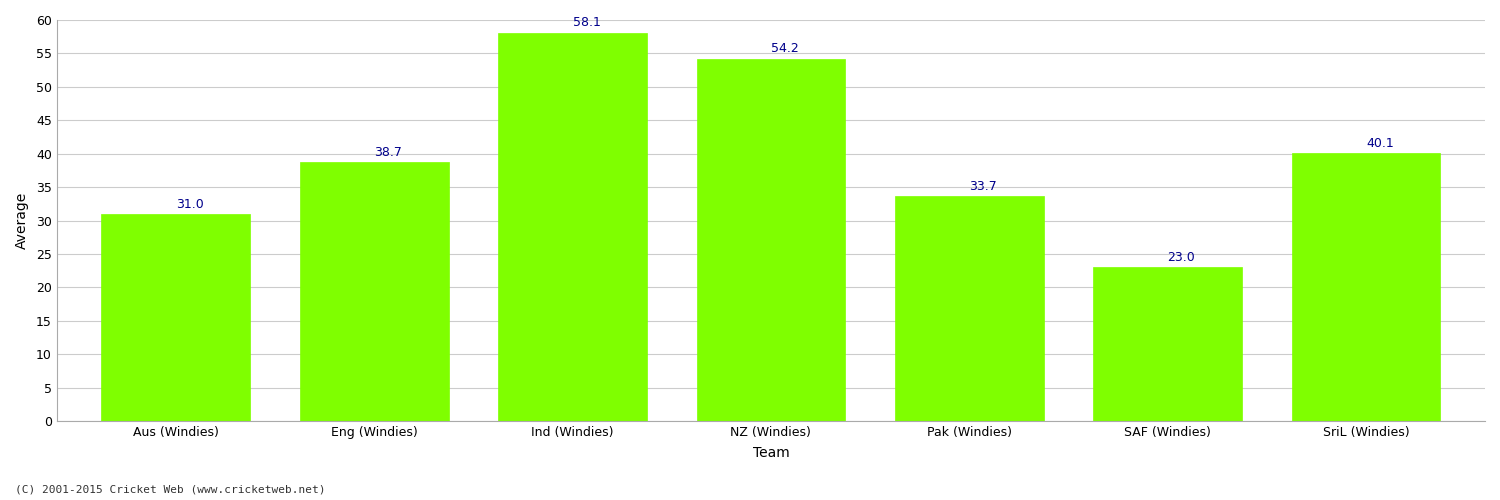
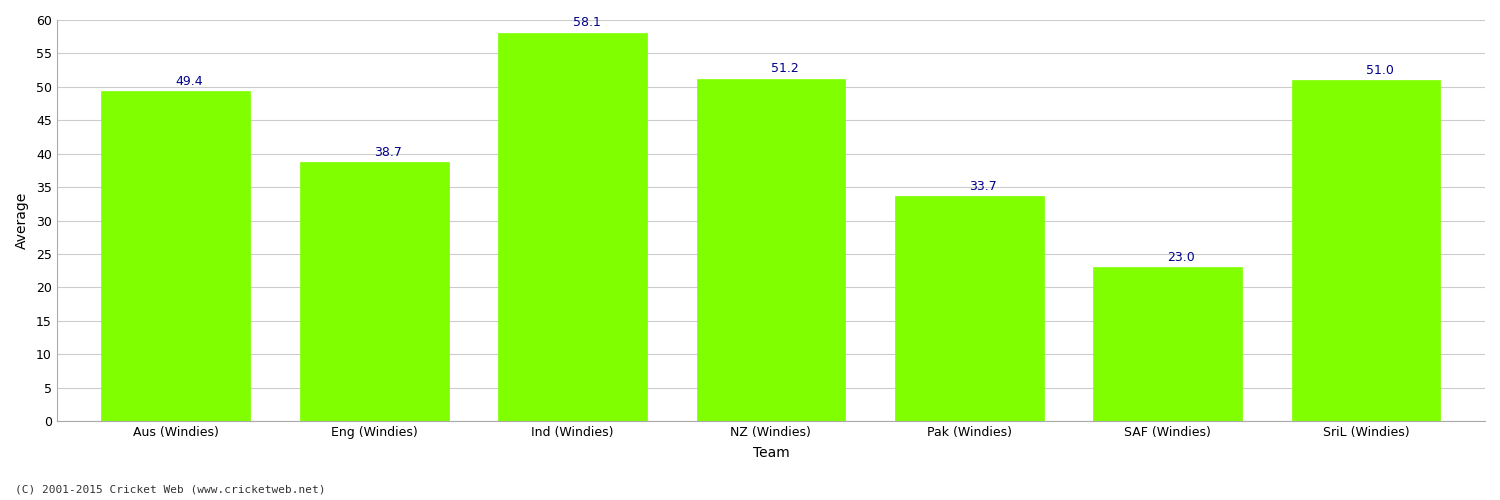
Aus (Windies): 31.0 -> 49.4
NZ (Windies): 54.2 -> 51.2
SriL (Windies): 40.1 -> 51.0
